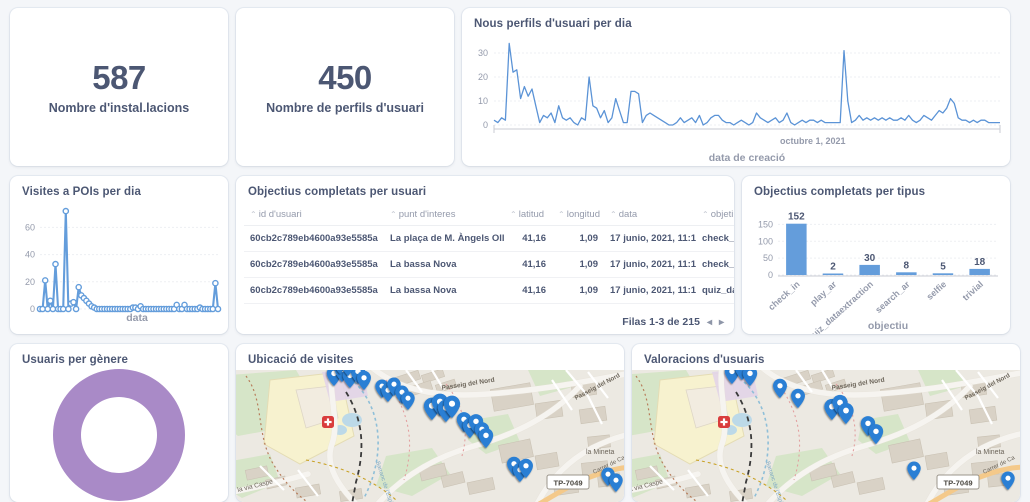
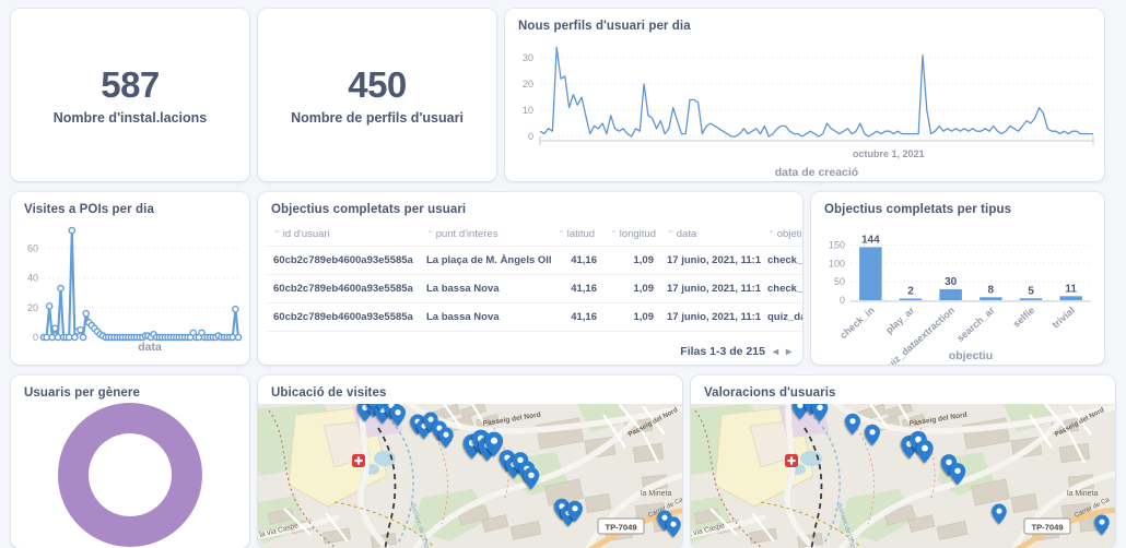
Objectius completats per tipus/check_in: 152 -> 144
Objectius completats per tipus/trivial: 18 -> 11
